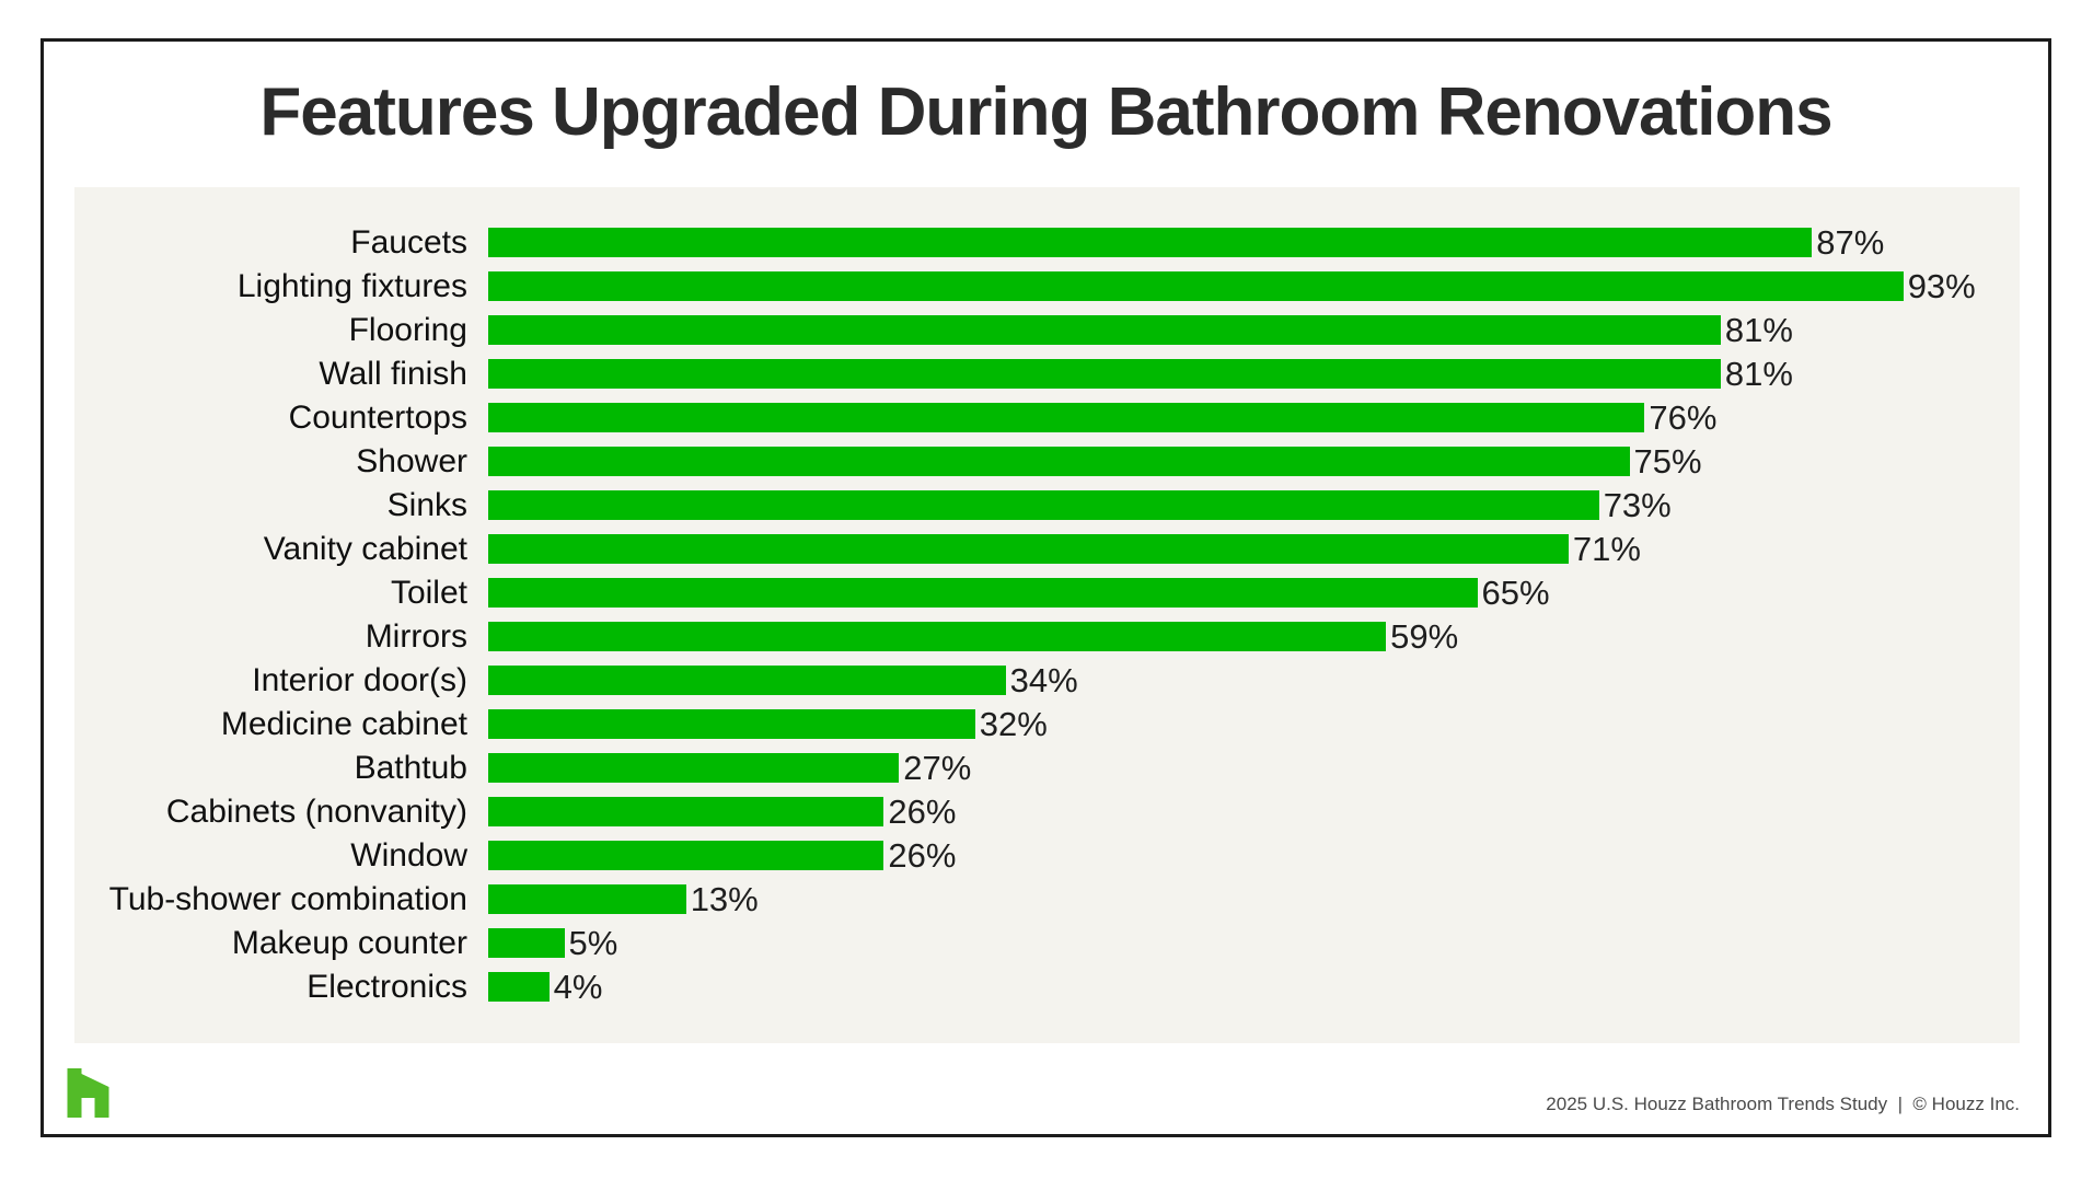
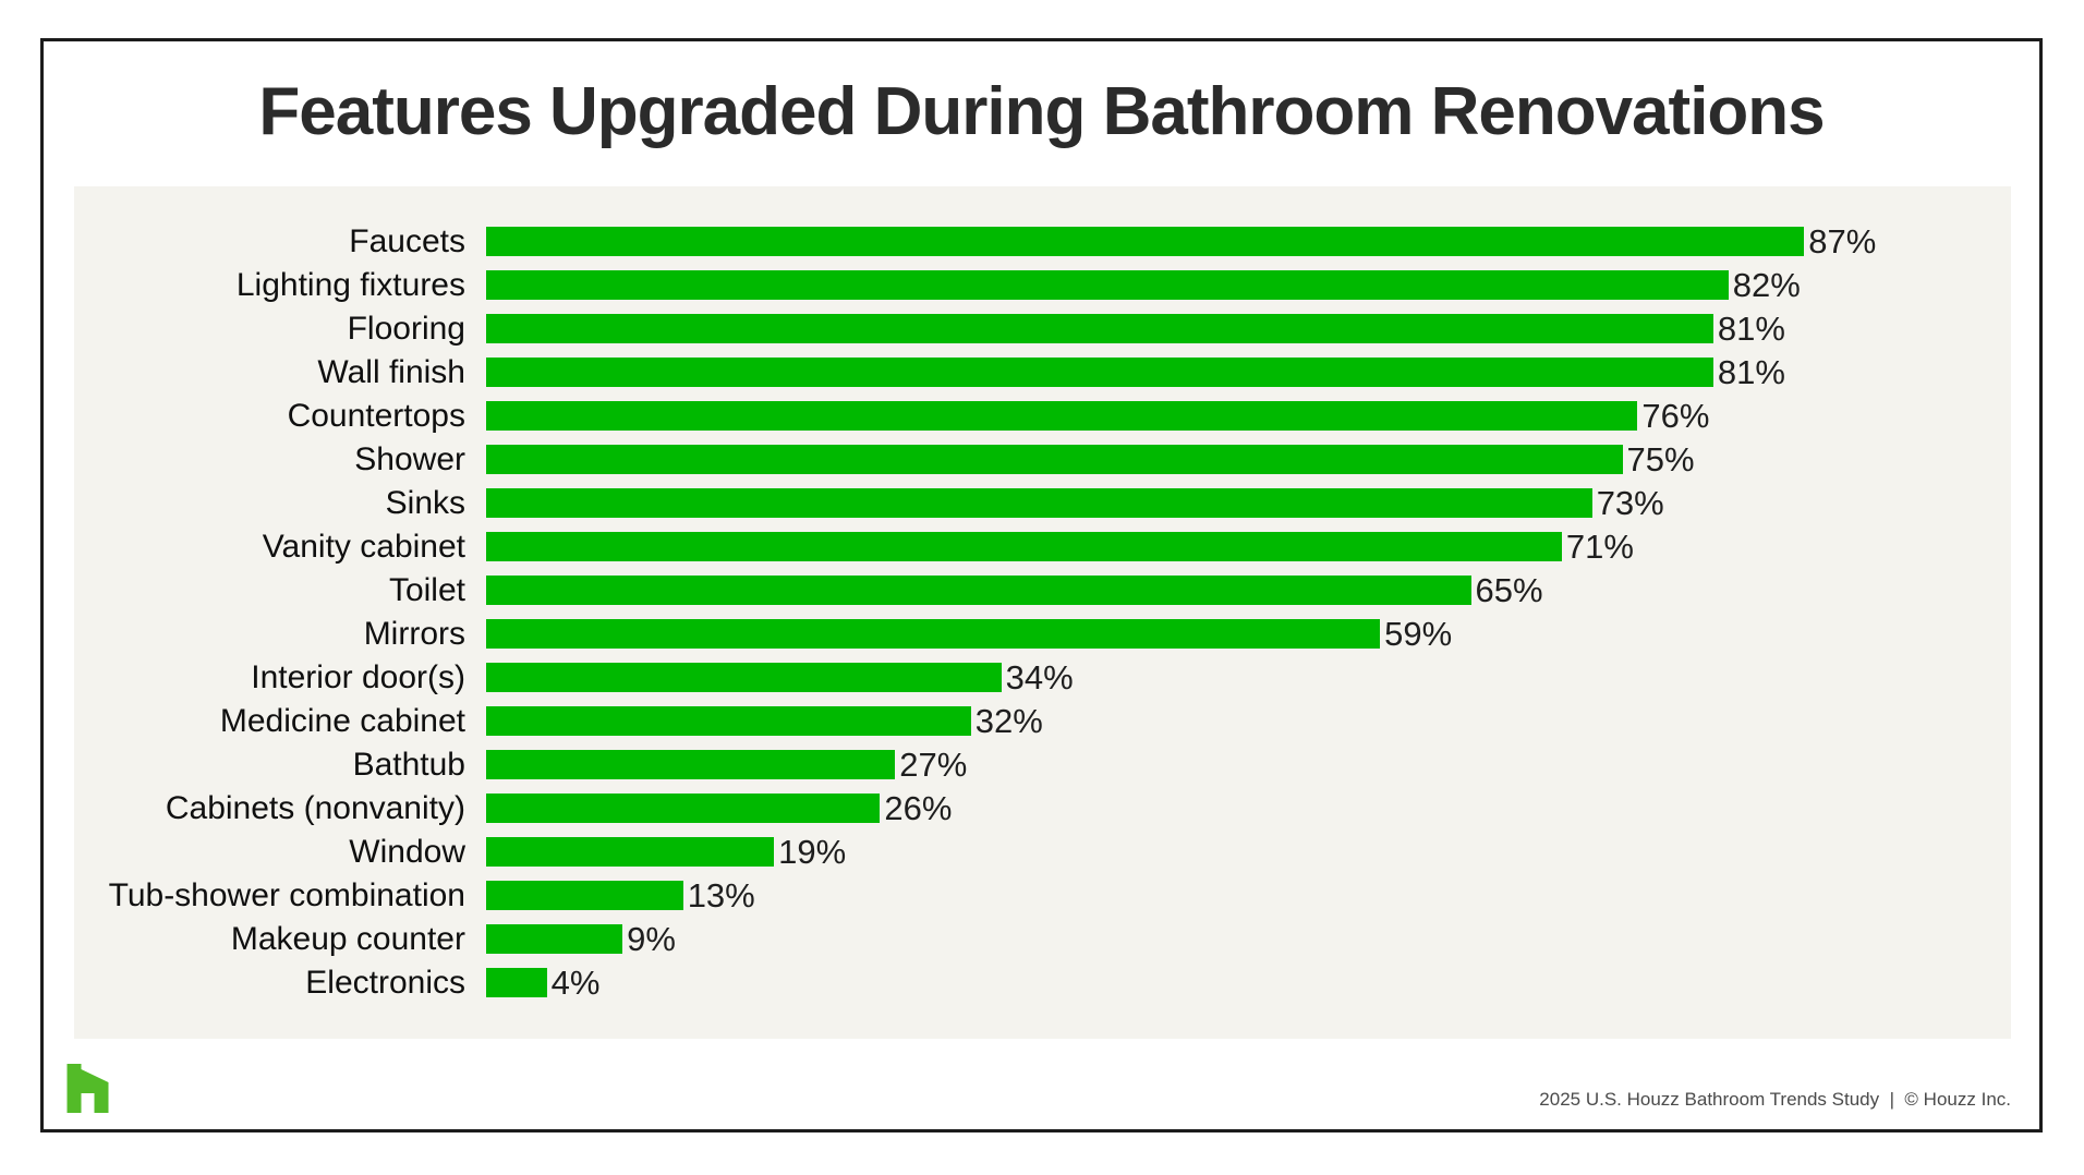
Lighting fixtures: 93% -> 82%
Window: 26% -> 19%
Makeup counter: 5% -> 9%
